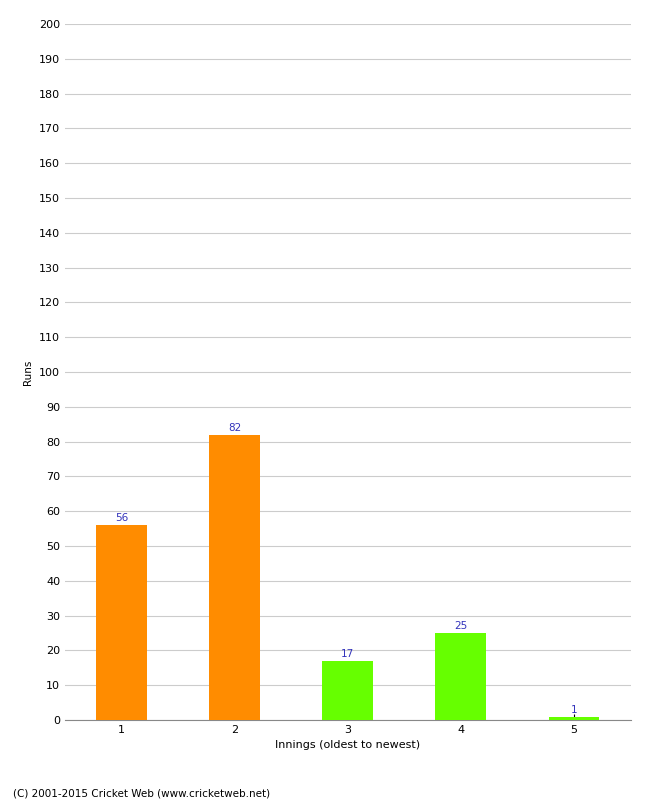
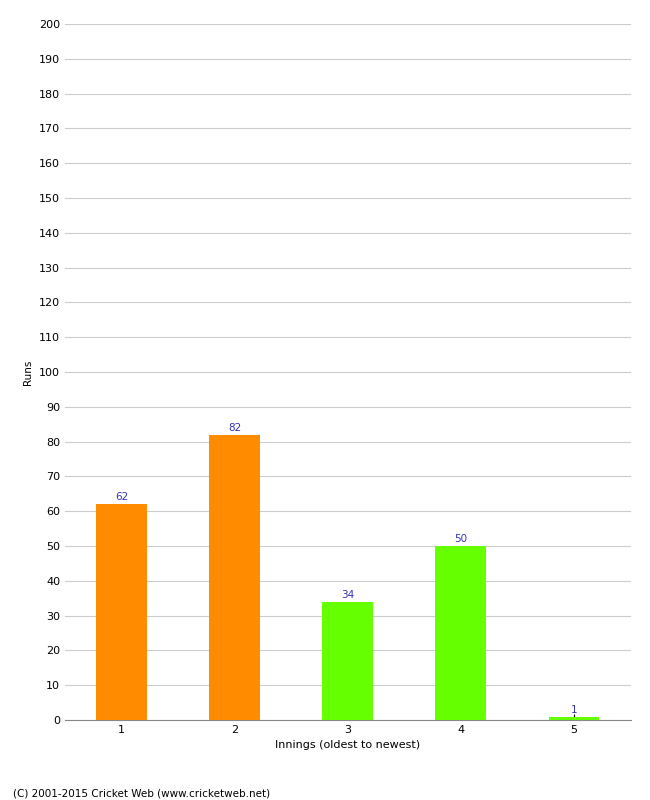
1: 56 -> 62
3: 17 -> 34
4: 25 -> 50
